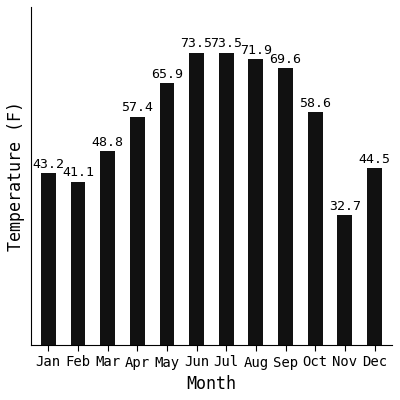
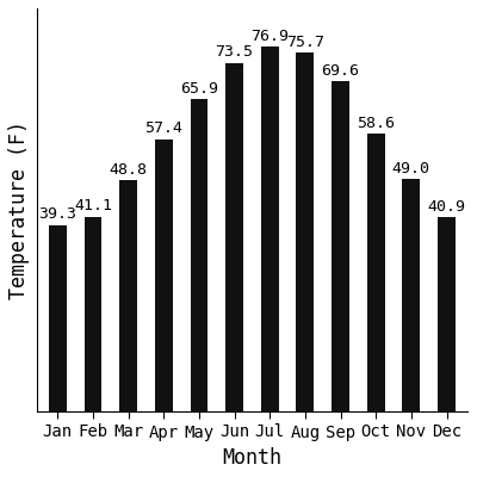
Jan: 43.2 -> 39.3
Jul: 73.5 -> 76.9
Aug: 71.9 -> 75.7
Nov: 32.7 -> 49.0
Dec: 44.5 -> 40.9
